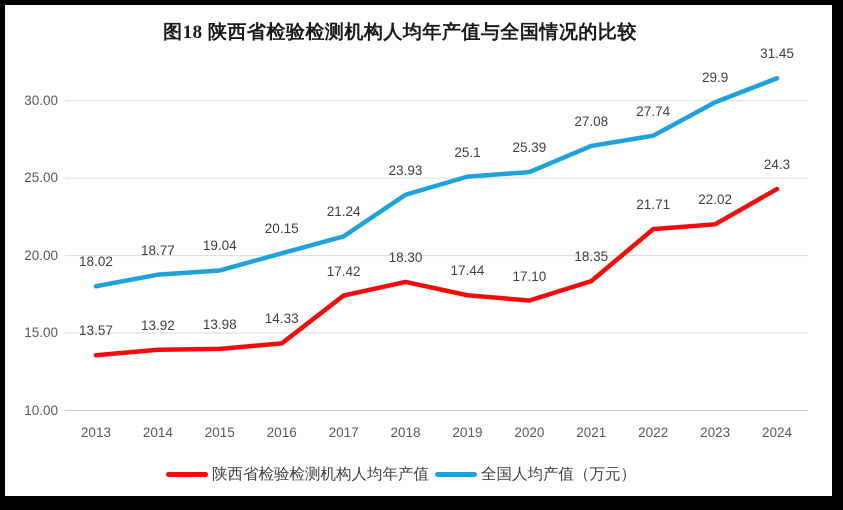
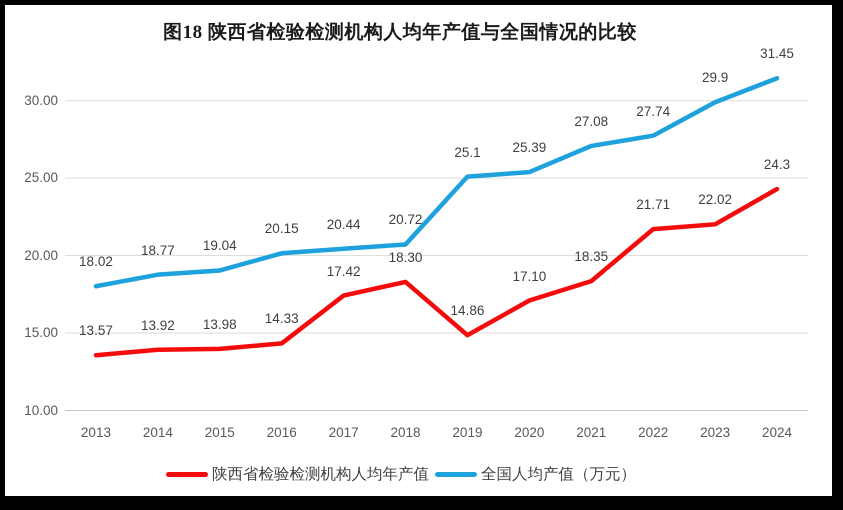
全国人均产值（万元）/2017: 21.24 -> 20.44
全国人均产值（万元）/2018: 23.93 -> 20.72
陕西省检验检测机构人均年产值/2019: 17.44 -> 14.86
